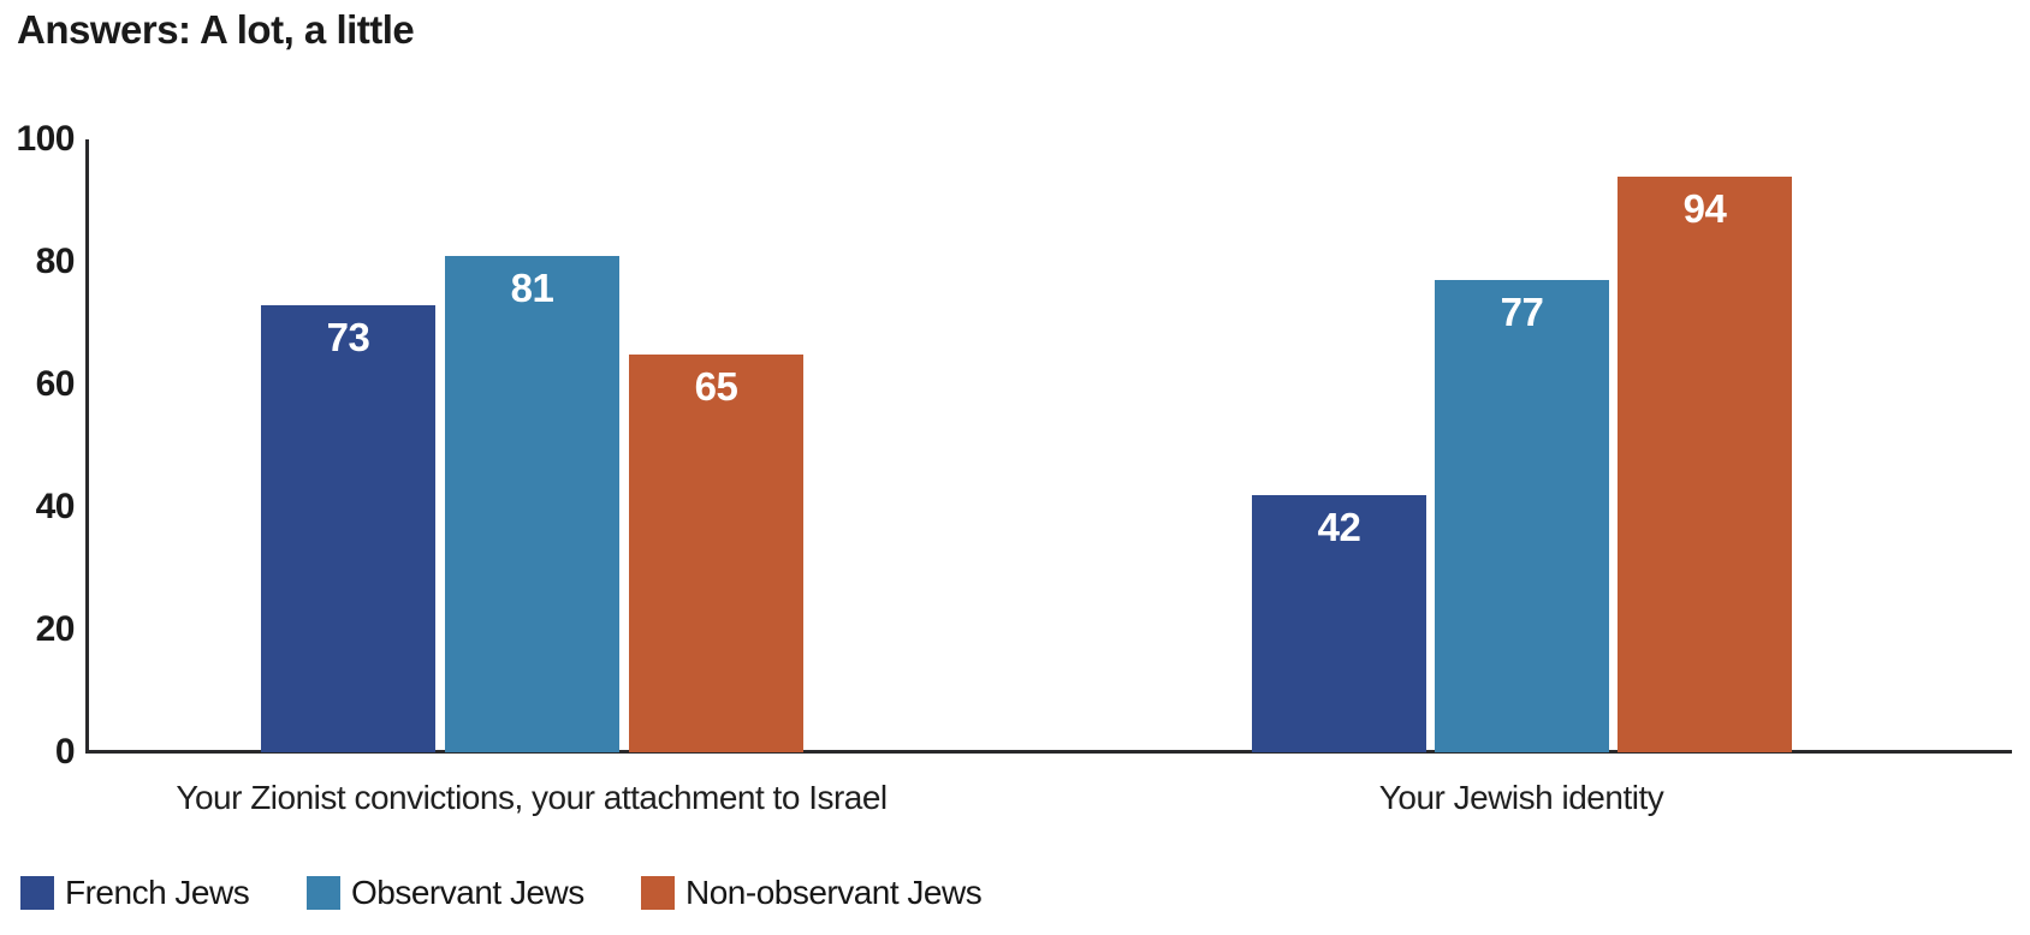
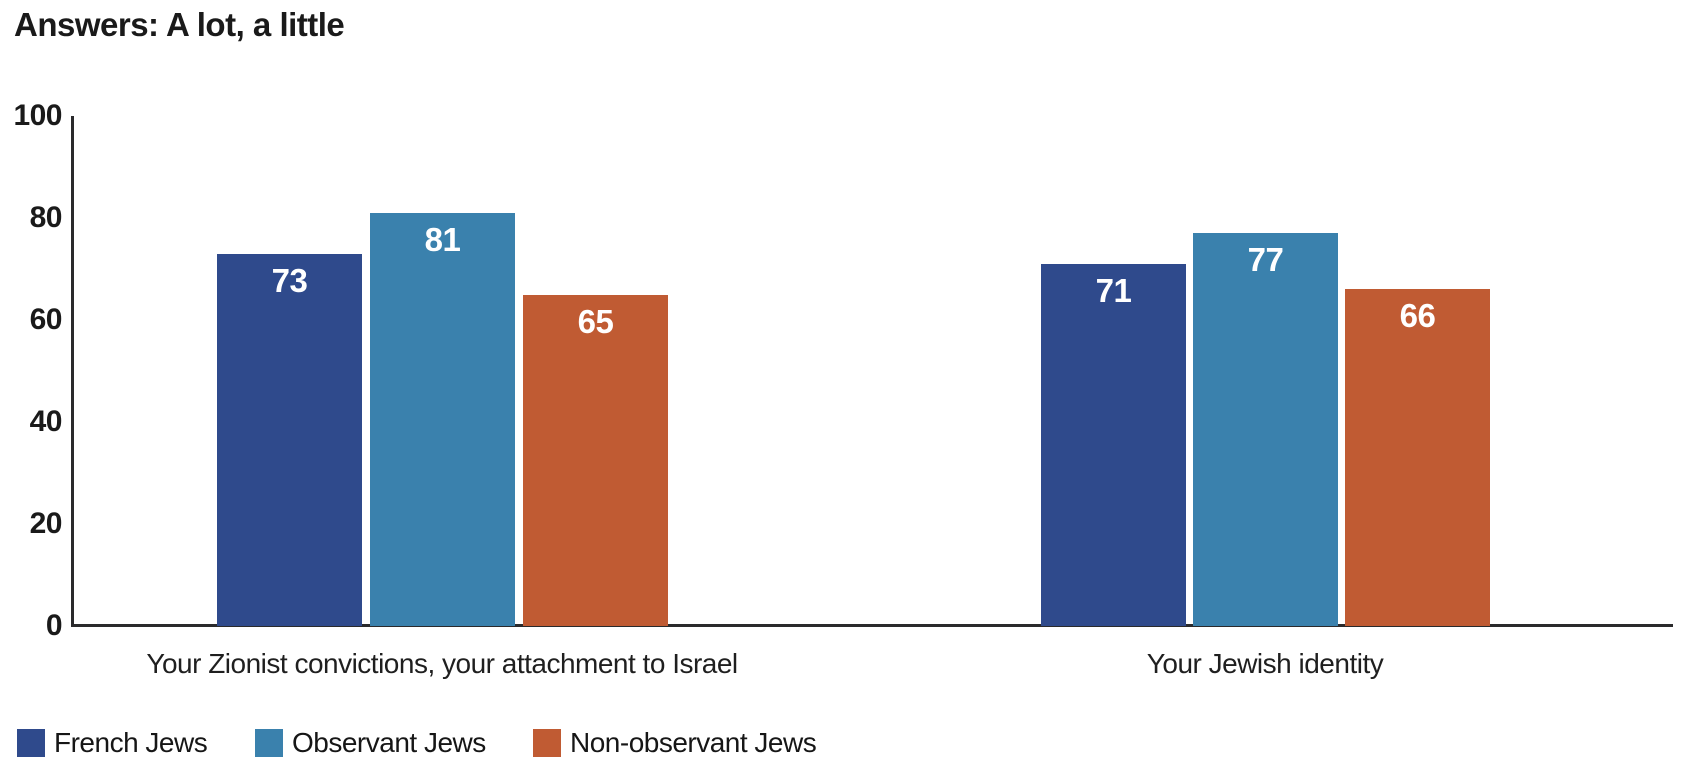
French Jews/Your Jewish identity: 42 -> 71
Non-observant Jews/Your Jewish identity: 94 -> 66
